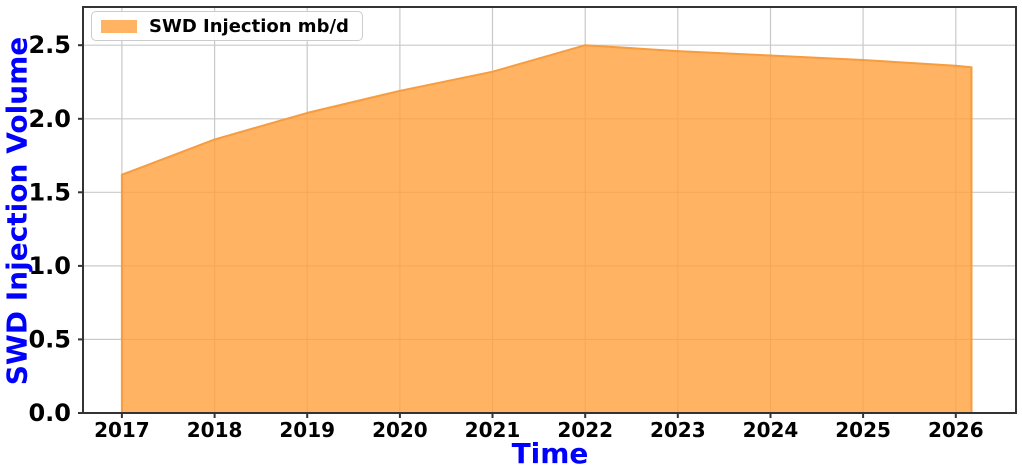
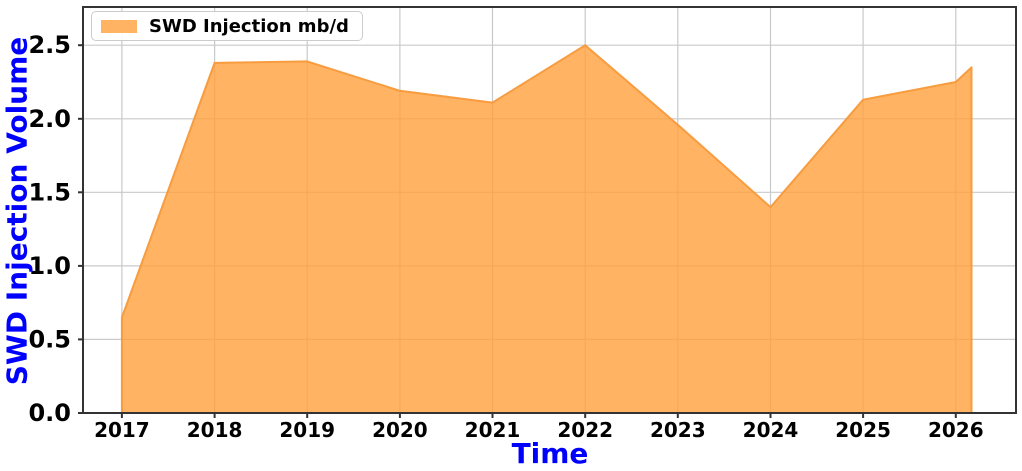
2017: 1.62 -> 0.65
2018: 1.86 -> 2.38
2019: 2.04 -> 2.39
2021: 2.32 -> 2.11
2023: 2.46 -> 1.96
2024: 2.43 -> 1.40
2025: 2.40 -> 2.13
2026: 2.36 -> 2.25
